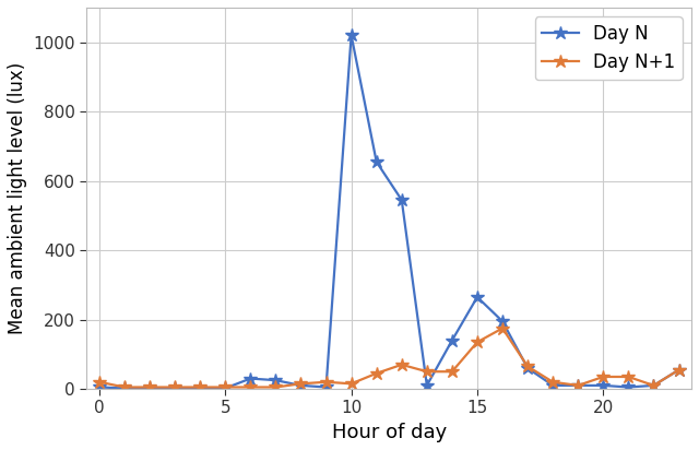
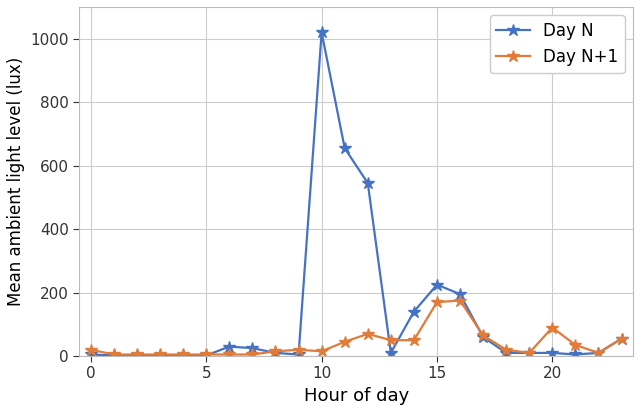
Day N/15: 265 -> 225
Day N+1/15: 135 -> 170
Day N+1/20: 35 -> 90
